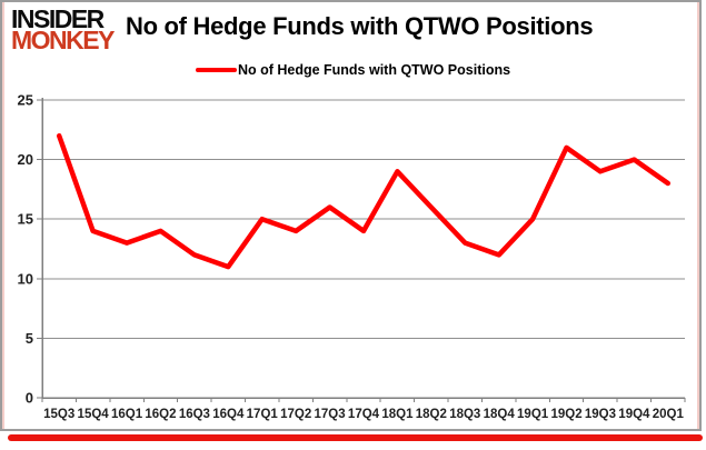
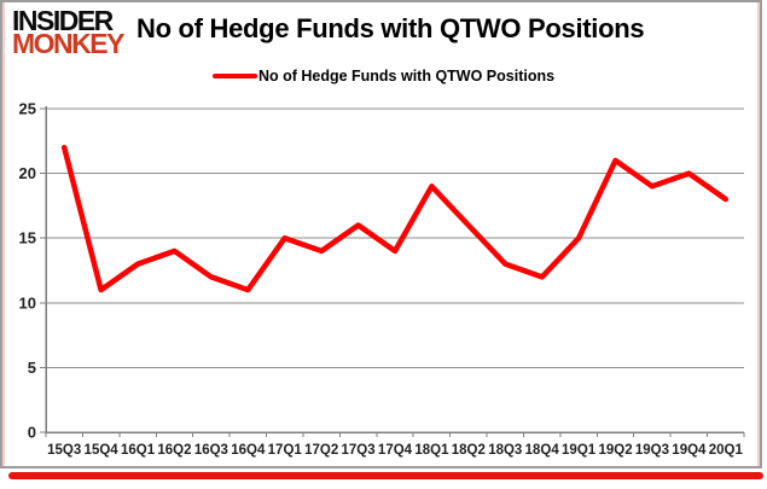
15Q4: 14 -> 11
